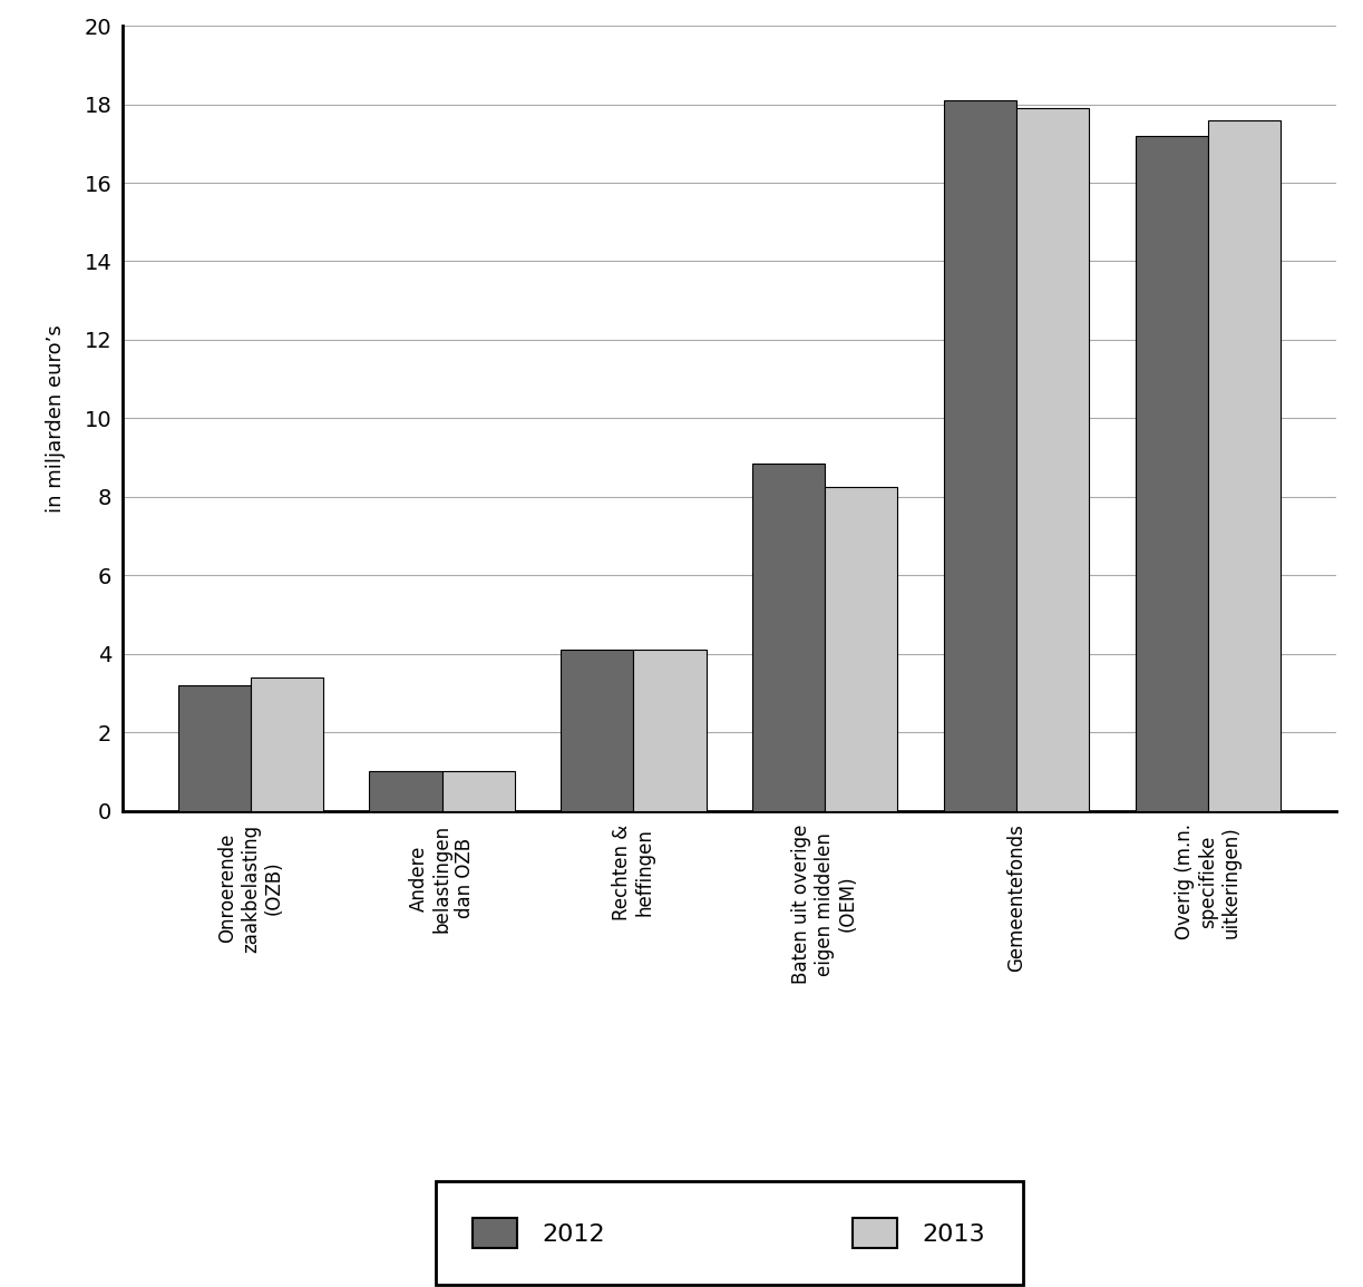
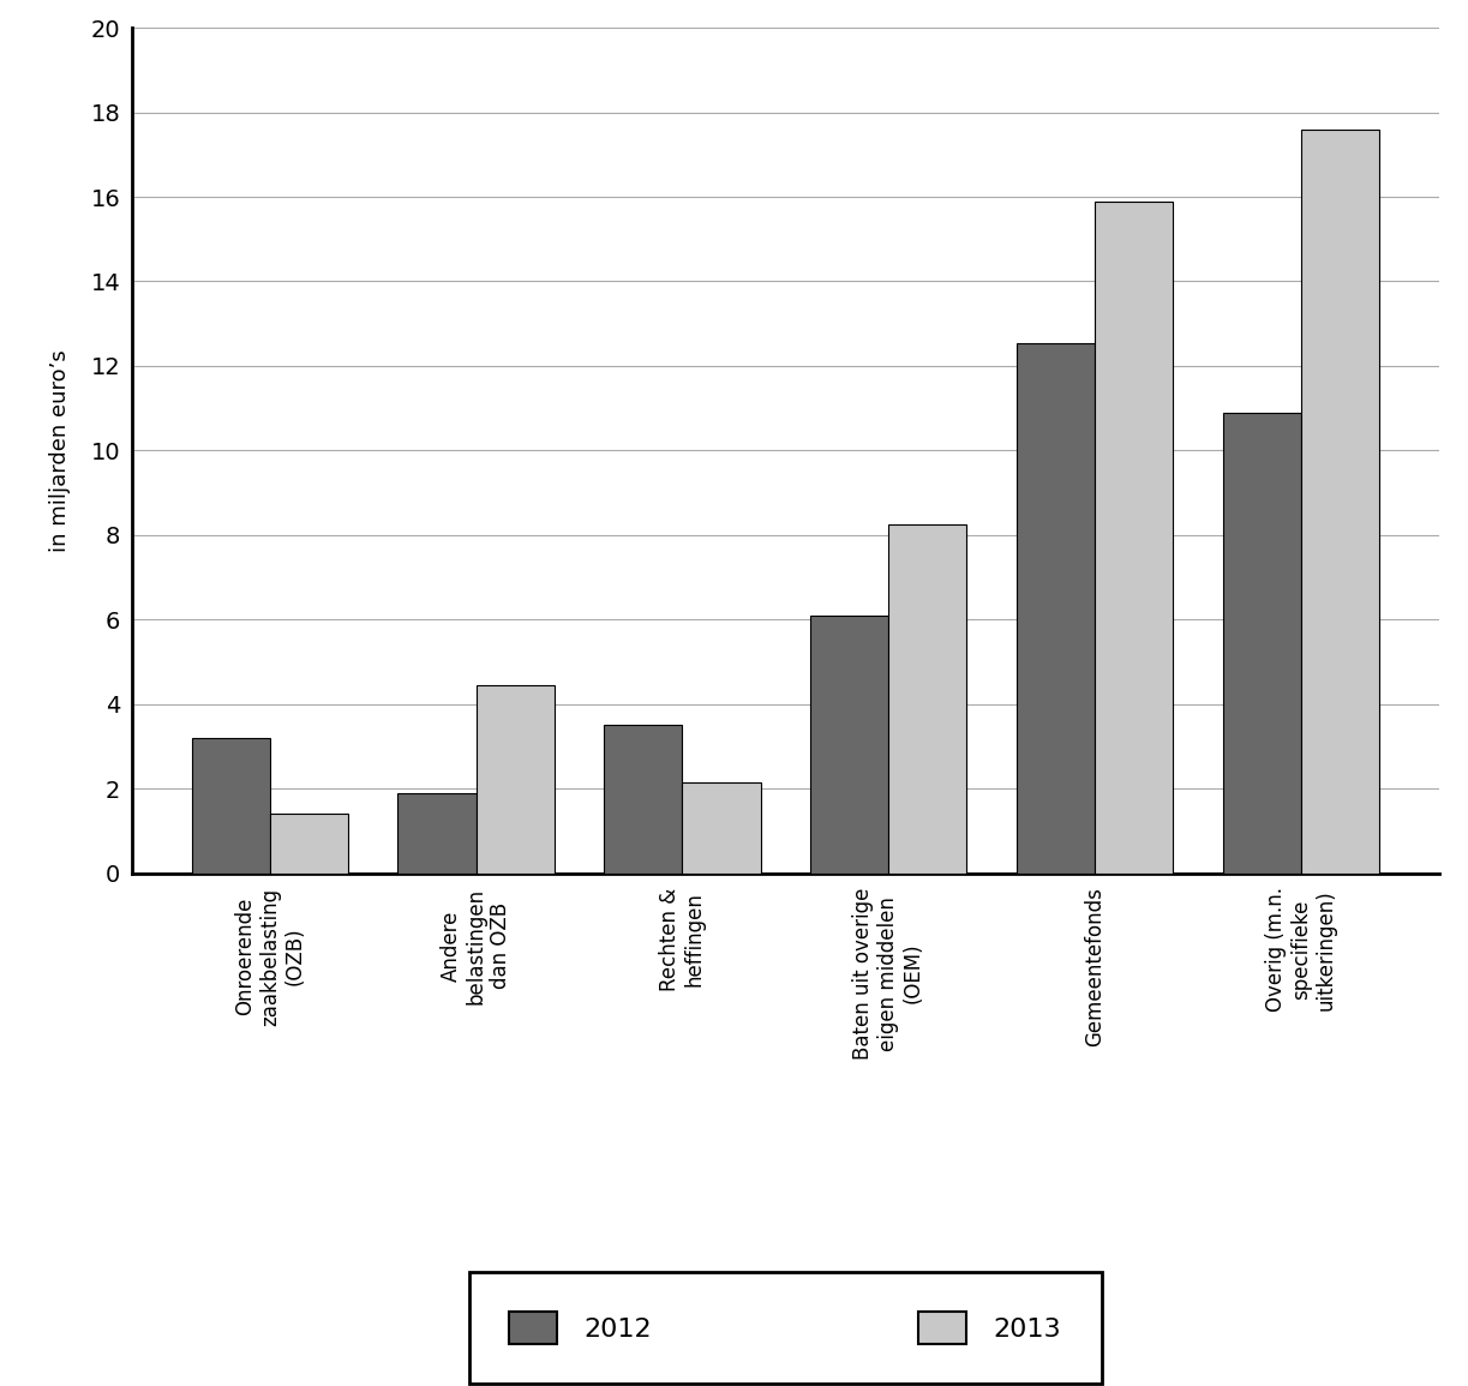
2013/Onroerende zaakbelasting (OZB): 3.40 -> 1.40
2012/Andere belastingen dan OZB: 1.00 -> 1.90
2013/Andere belastingen dan OZB: 1.00 -> 4.45
2012/Rechten & heffingen: 4.10 -> 3.50
2013/Rechten & heffingen: 4.10 -> 2.15
2012/Baten uit overige eigen middelen (OEM): 8.85 -> 6.10
2012/Gemeentefonds: 18.10 -> 12.55
2013/Gemeentefonds: 17.90 -> 15.90
2012/Overig (m.n. specifieke uitkeringen): 17.20 -> 10.90
